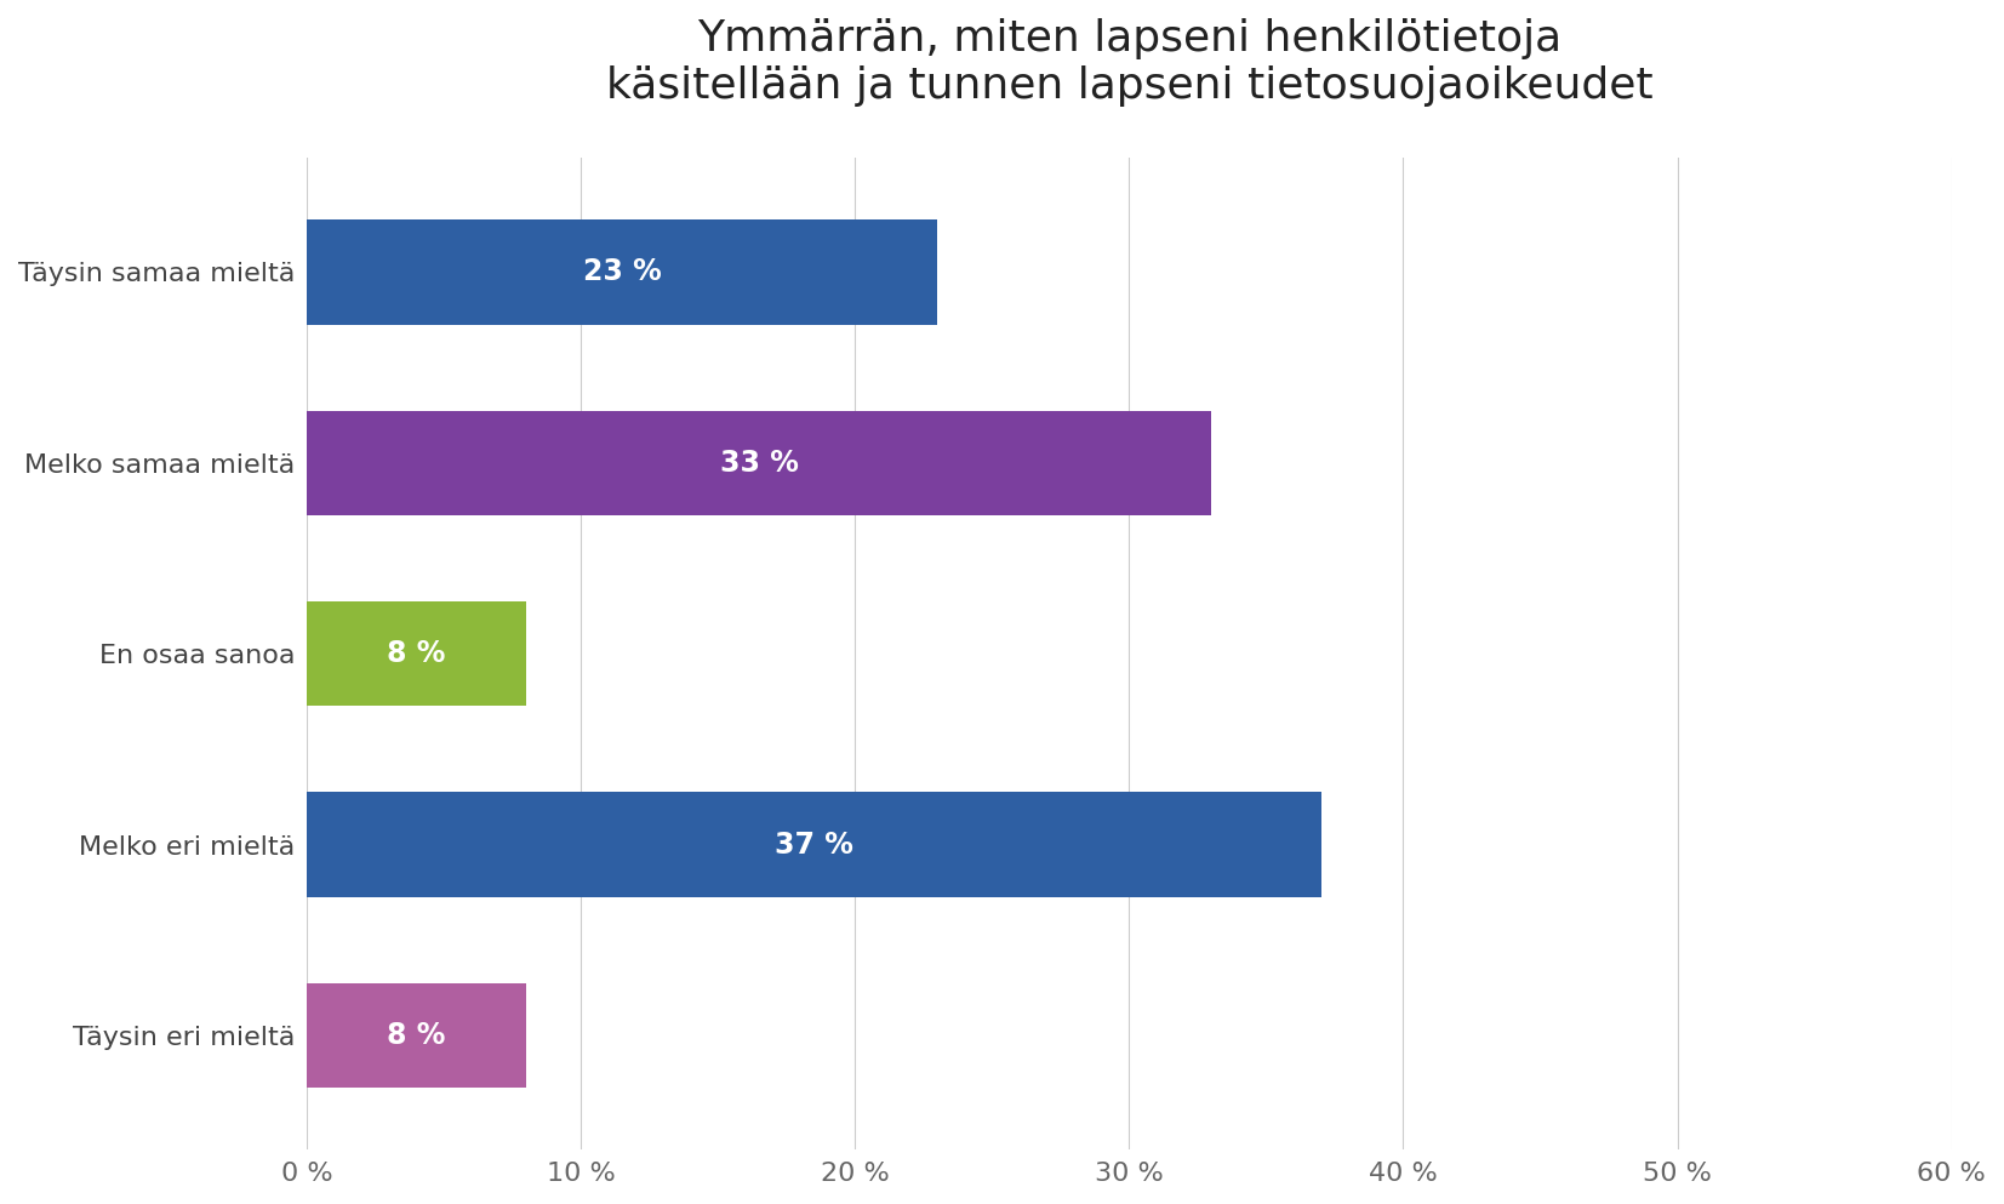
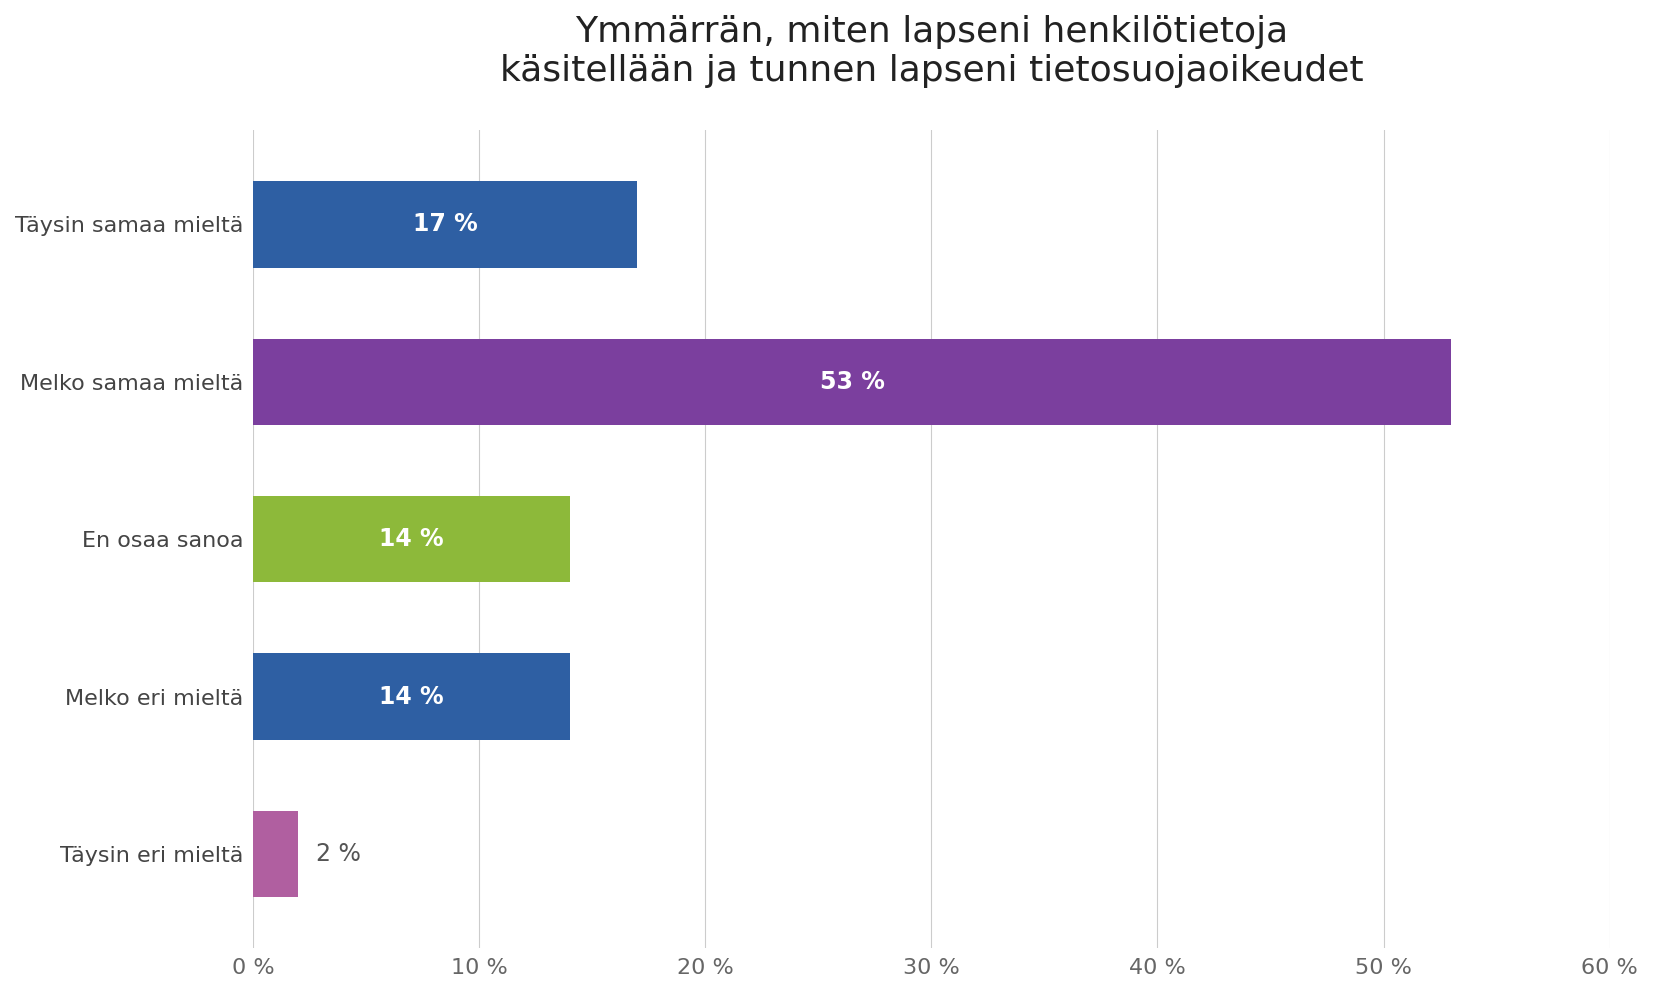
Täysin samaa mieltä: 23 -> 17
Melko samaa mieltä: 33 -> 53
En osaa sanoa: 8 -> 14
Melko eri mieltä: 37 -> 14
Täysin eri mieltä: 8 -> 2
